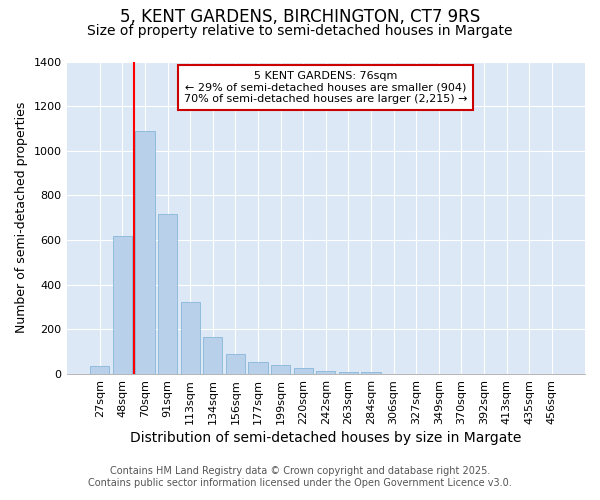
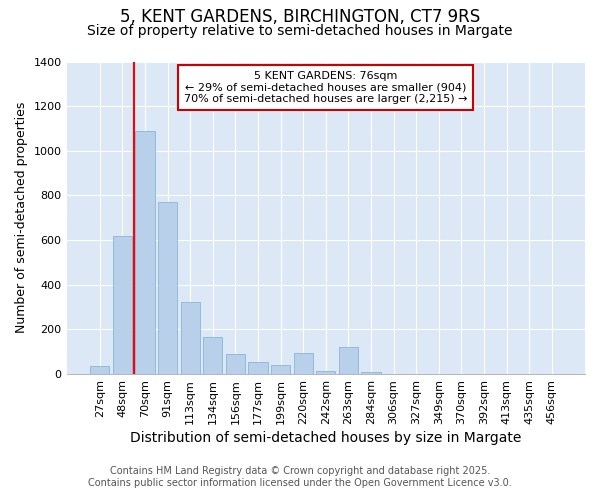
91sqm: 715 -> 770
220sqm: 25 -> 95
263sqm: 10 -> 120
